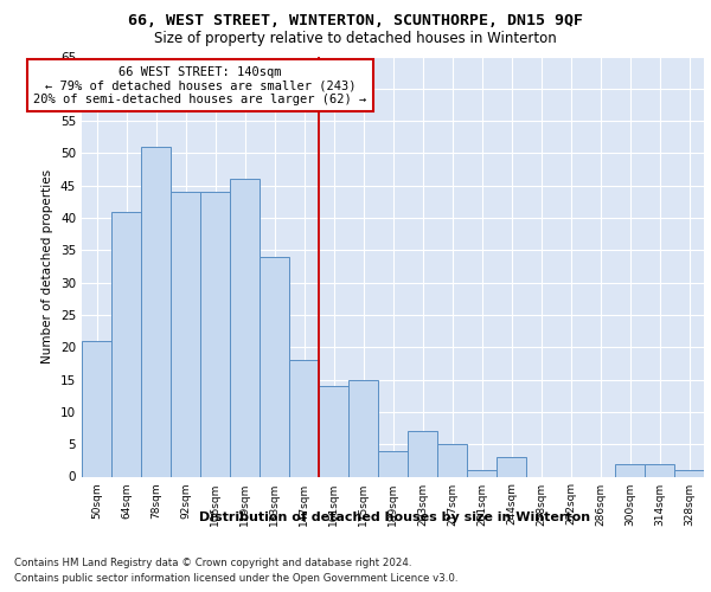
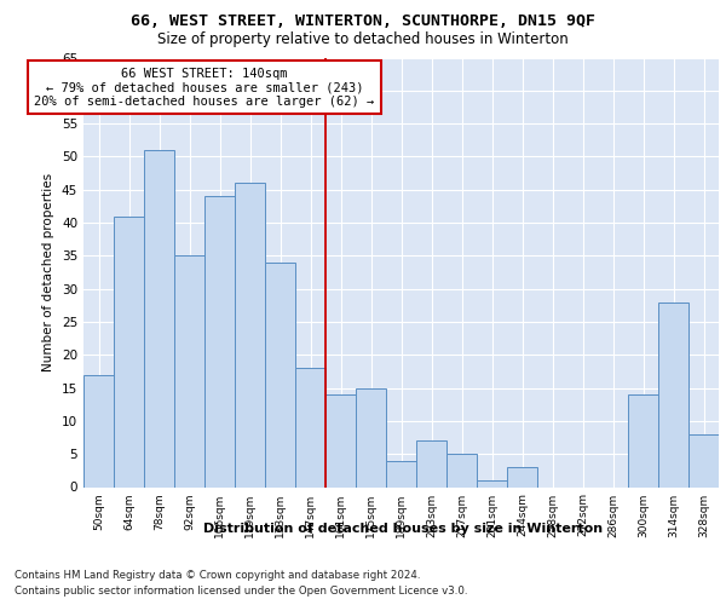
50sqm: 21 -> 17
92sqm: 44 -> 35
300sqm: 2 -> 14
314sqm: 2 -> 28
328sqm: 1 -> 8
